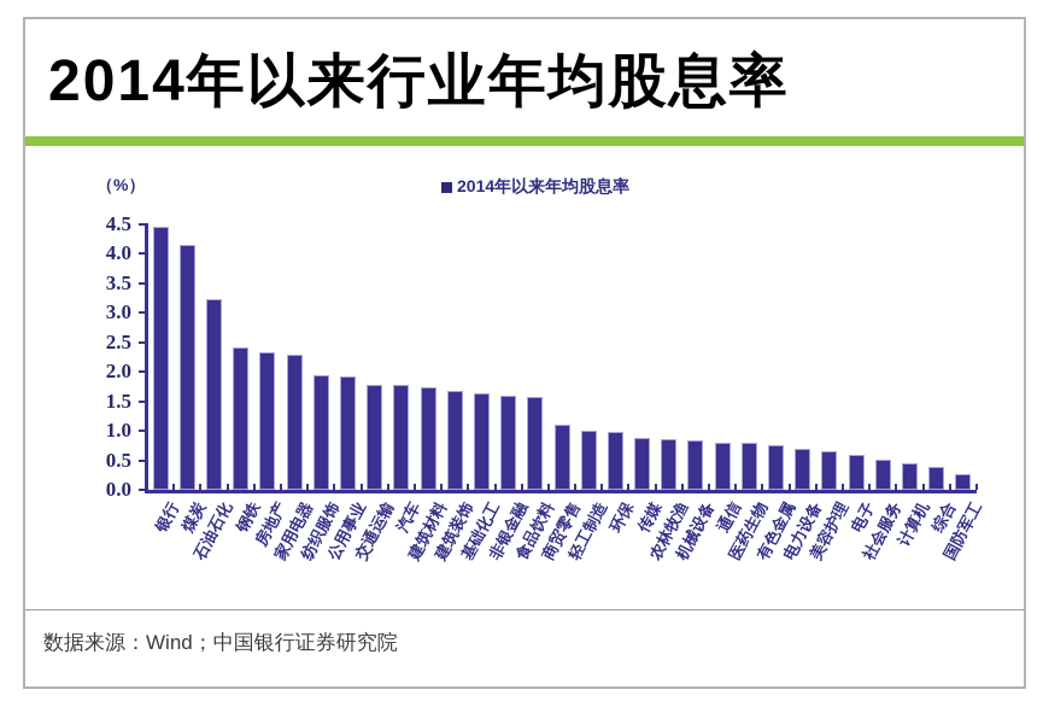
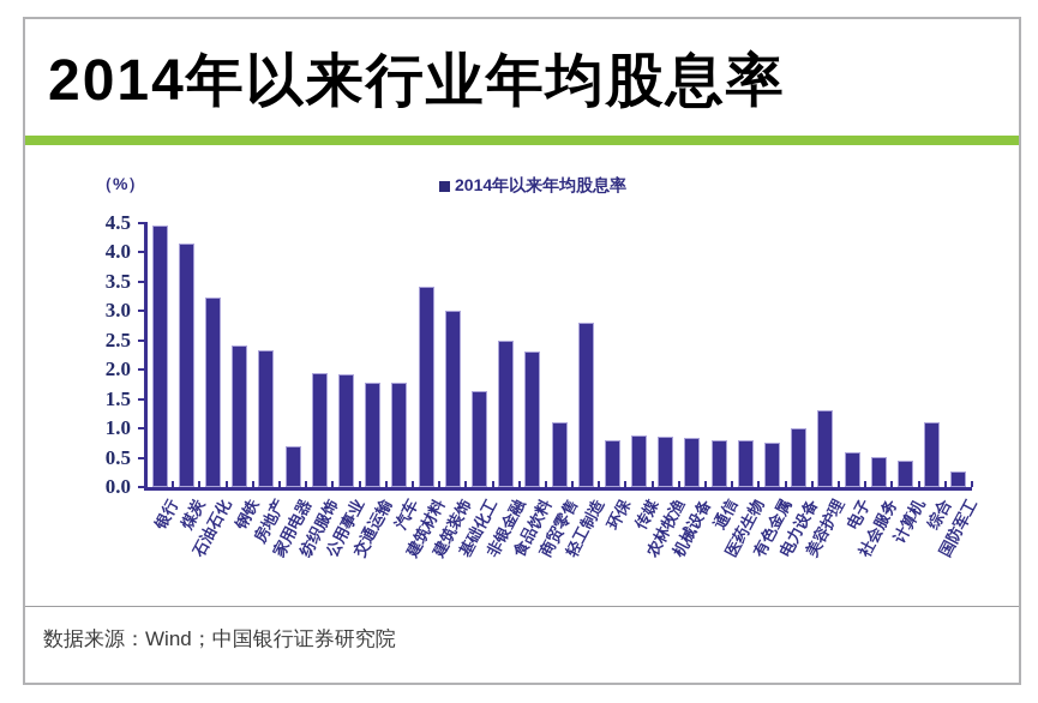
家用电器: 2.3 -> 0.7
建筑材料: 1.7 -> 3.4
建筑装饰: 1.7 -> 3.0
非银金融: 1.6 -> 2.5
食品饮料: 1.6 -> 2.3
轻工制造: 1.0 -> 2.8
环保: 1.0 -> 0.8
电力设备: 0.7 -> 1.0
美容护理: 0.7 -> 1.3
综合: 0.4 -> 1.1
